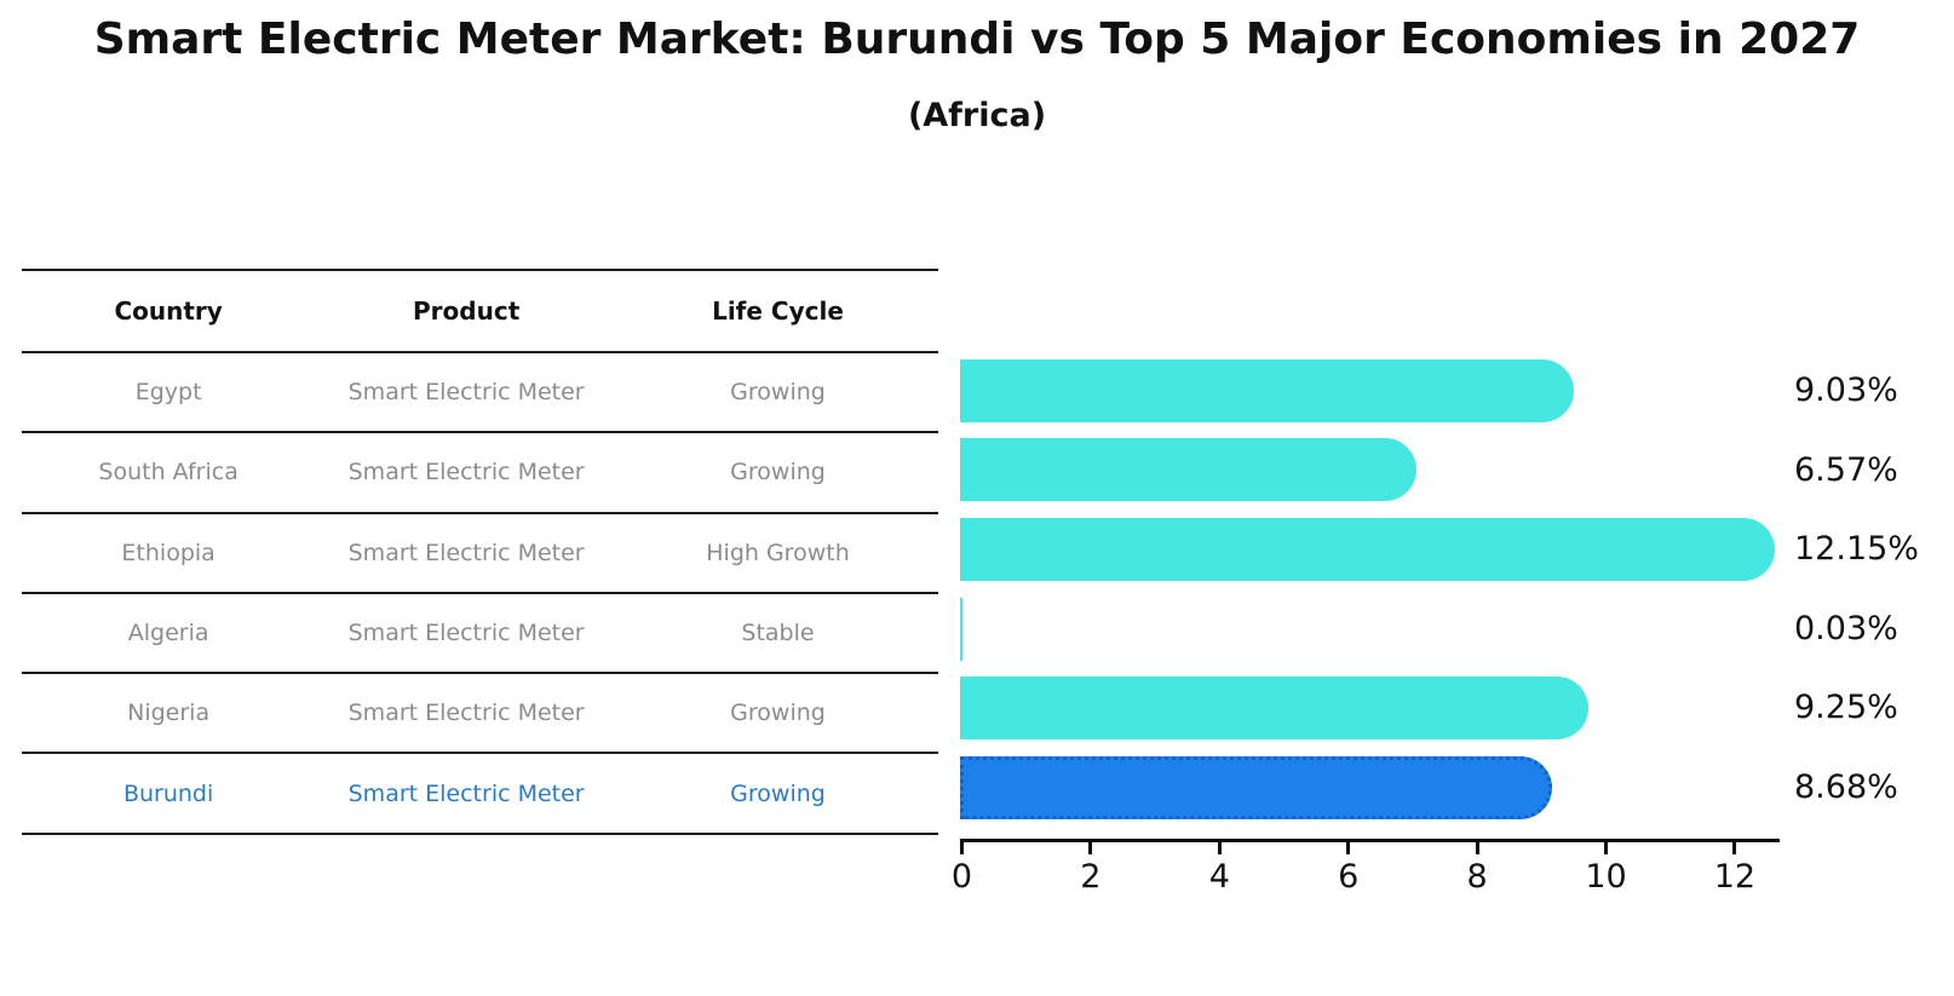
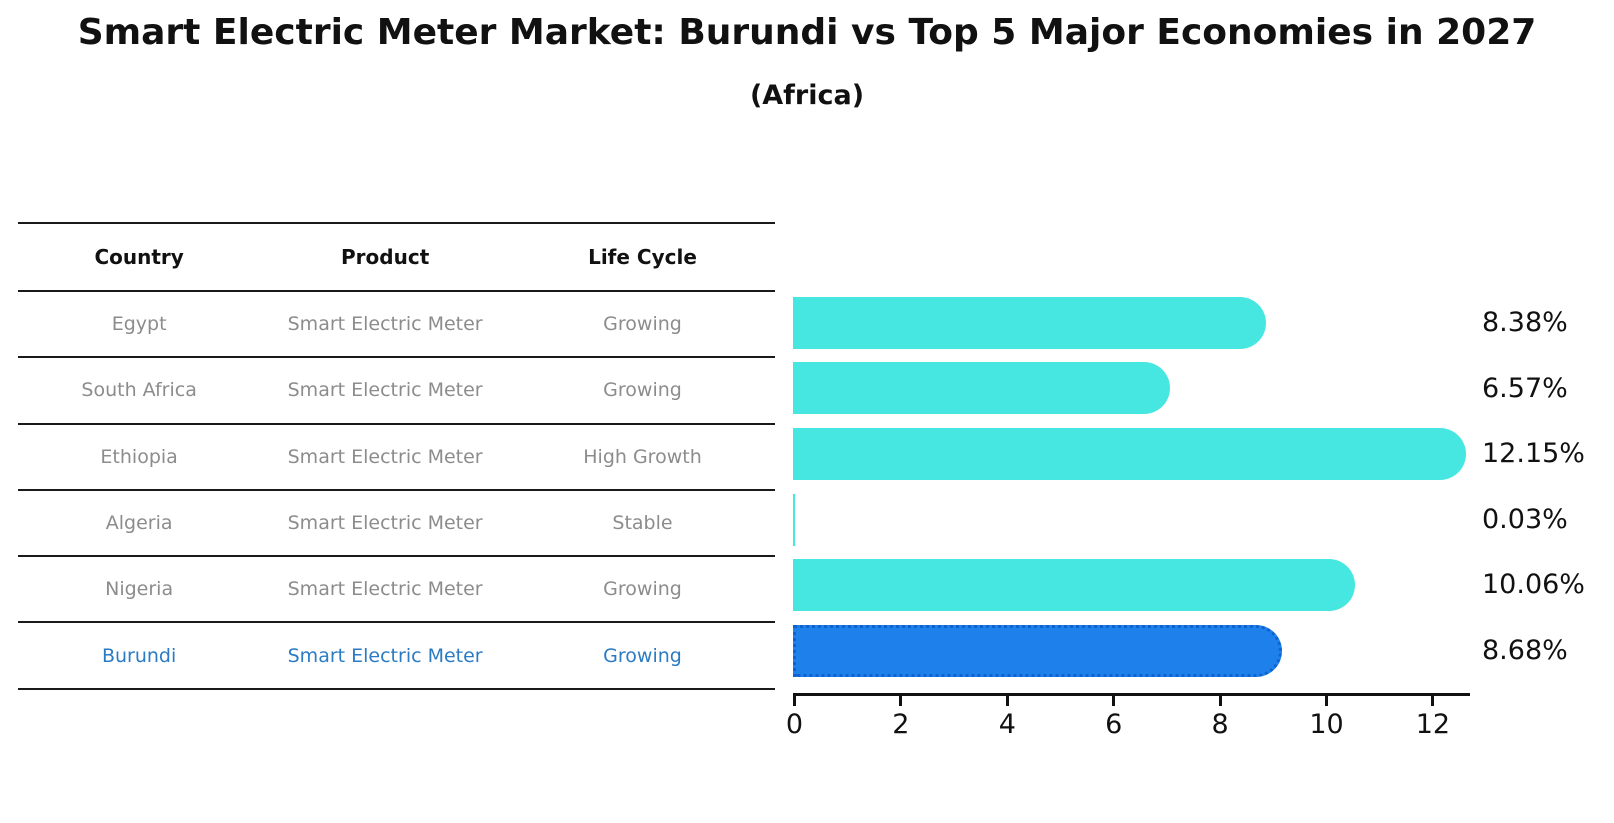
Egypt: 9.03% -> 8.38%
Nigeria: 9.25% -> 10.06%
